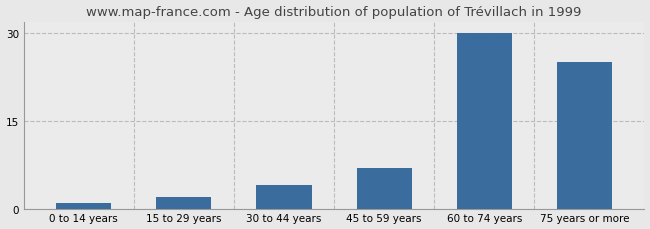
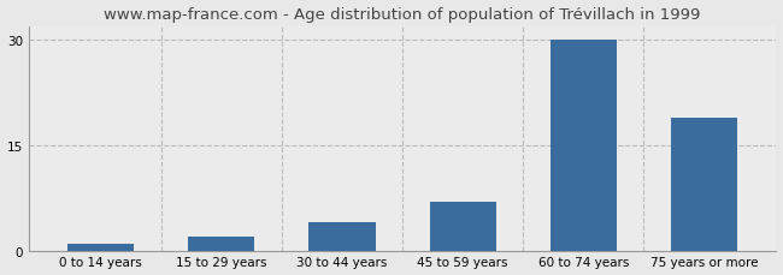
75 years or more: 25 -> 19
